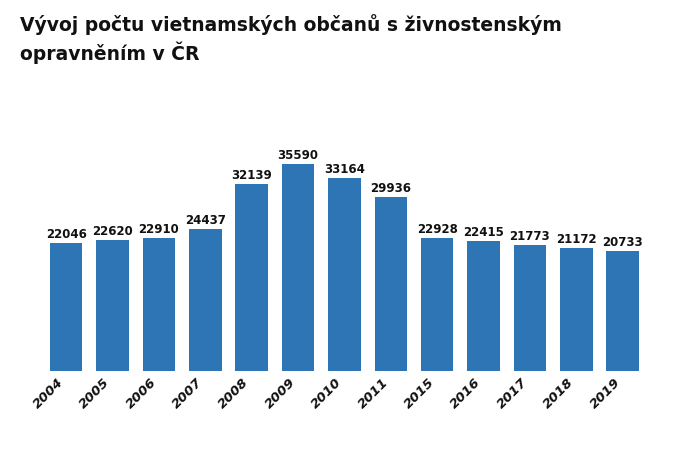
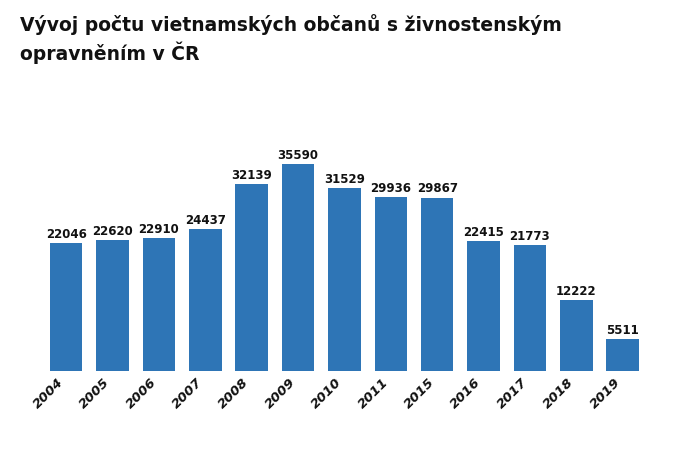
2010: 33164 -> 31529
2015: 22928 -> 29867
2018: 21172 -> 12222
2019: 20733 -> 5511
